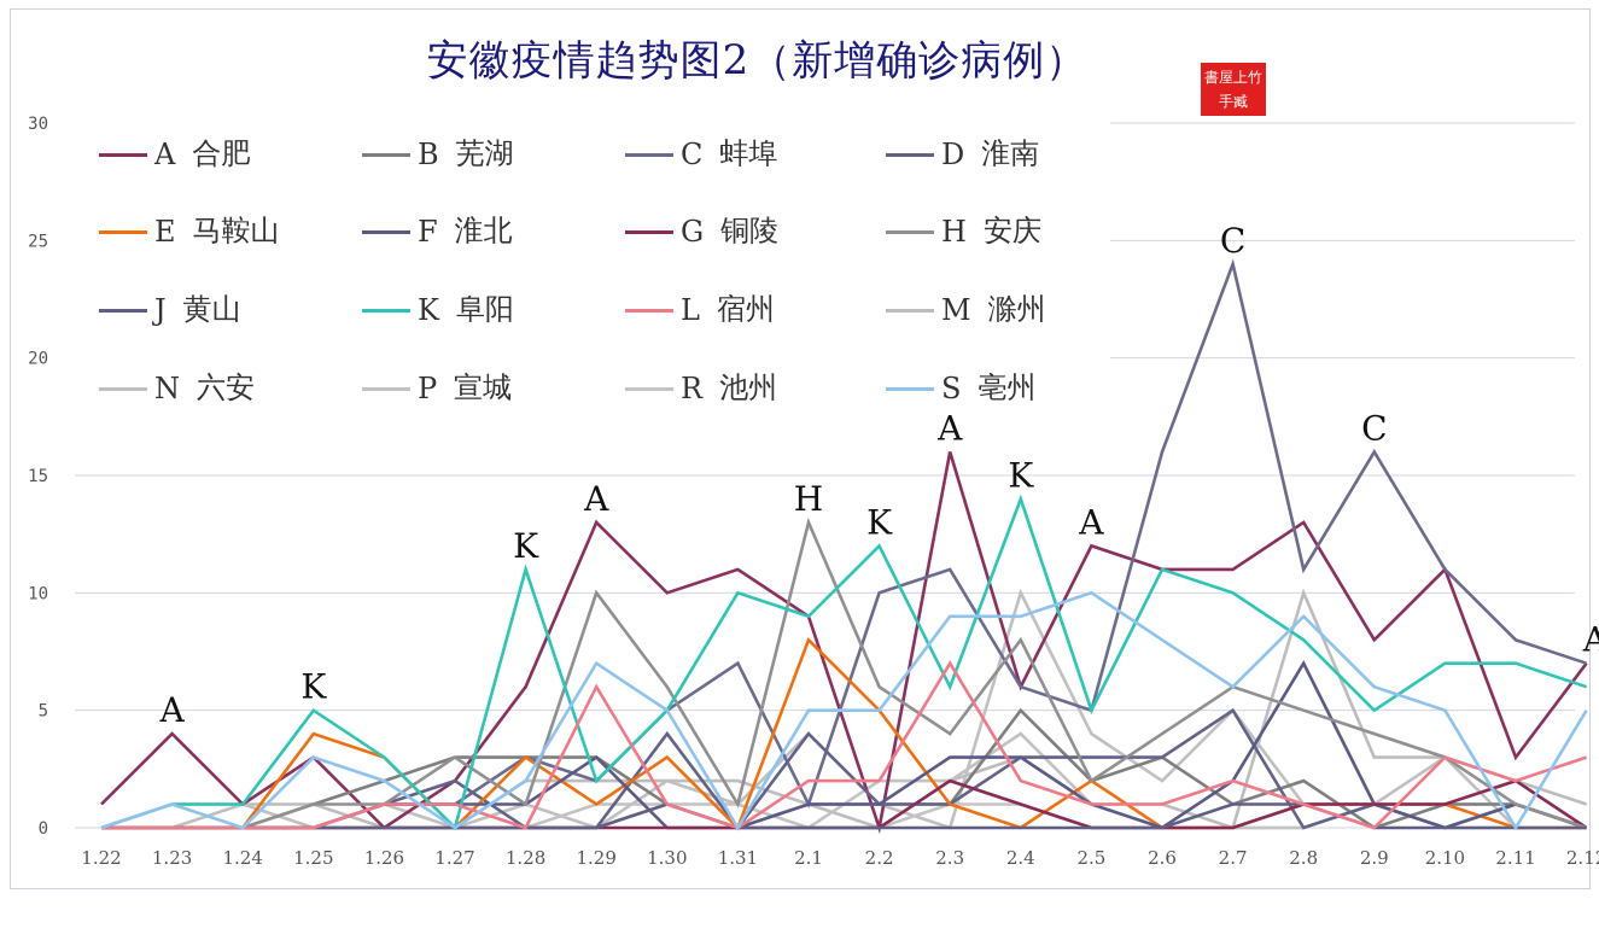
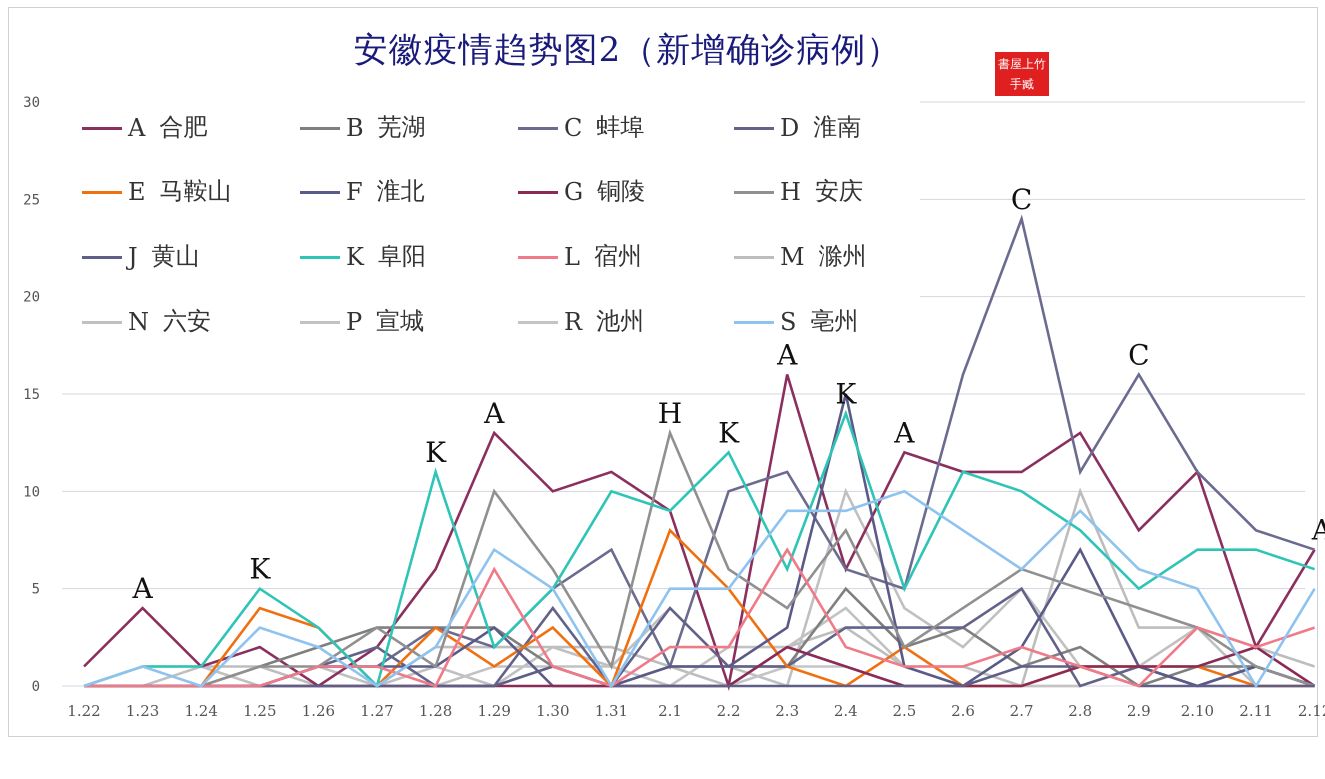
合肥/1.25: 3 -> 2
淮北/2.4: 3 -> 15
合肥/2.11: 3 -> 2
